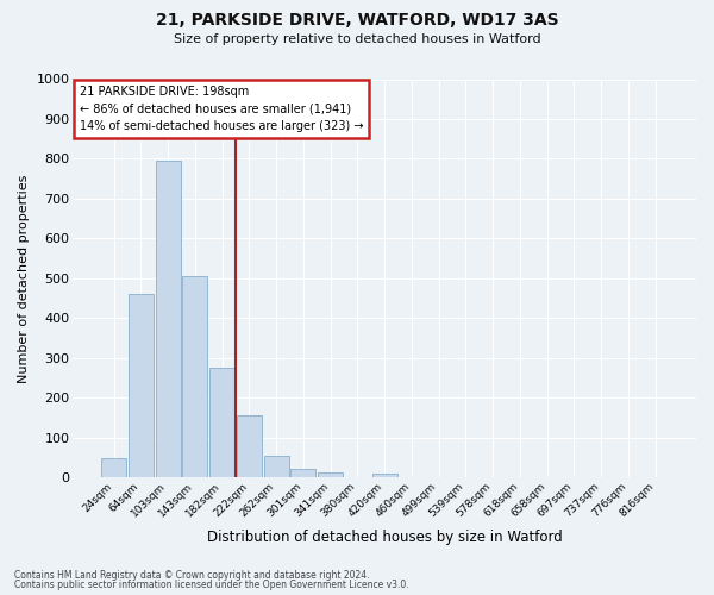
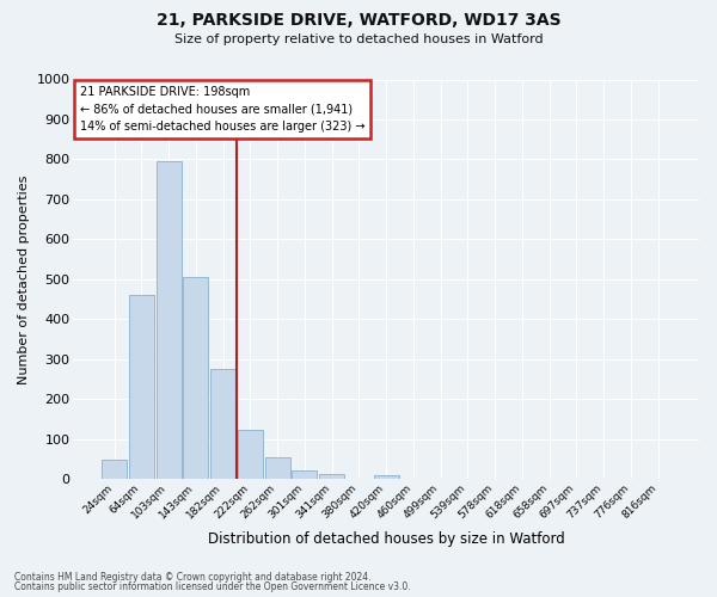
222sqm: 155 -> 122
